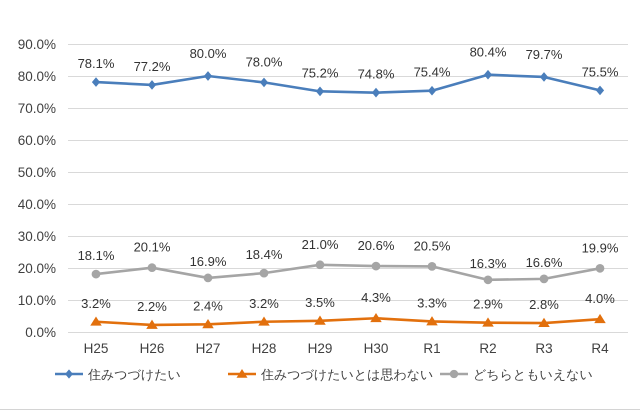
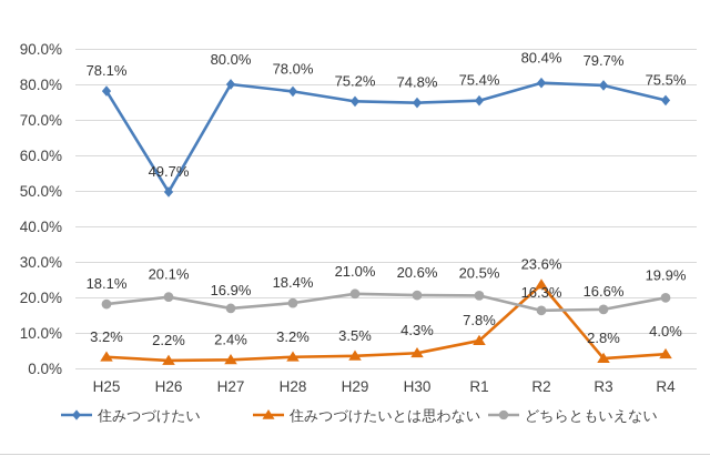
住みつづけたい/H26: 77.2% -> 49.7%
住みつづけたいとは思わない/R1: 3.3% -> 7.8%
住みつづけたいとは思わない/R2: 2.9% -> 23.6%
